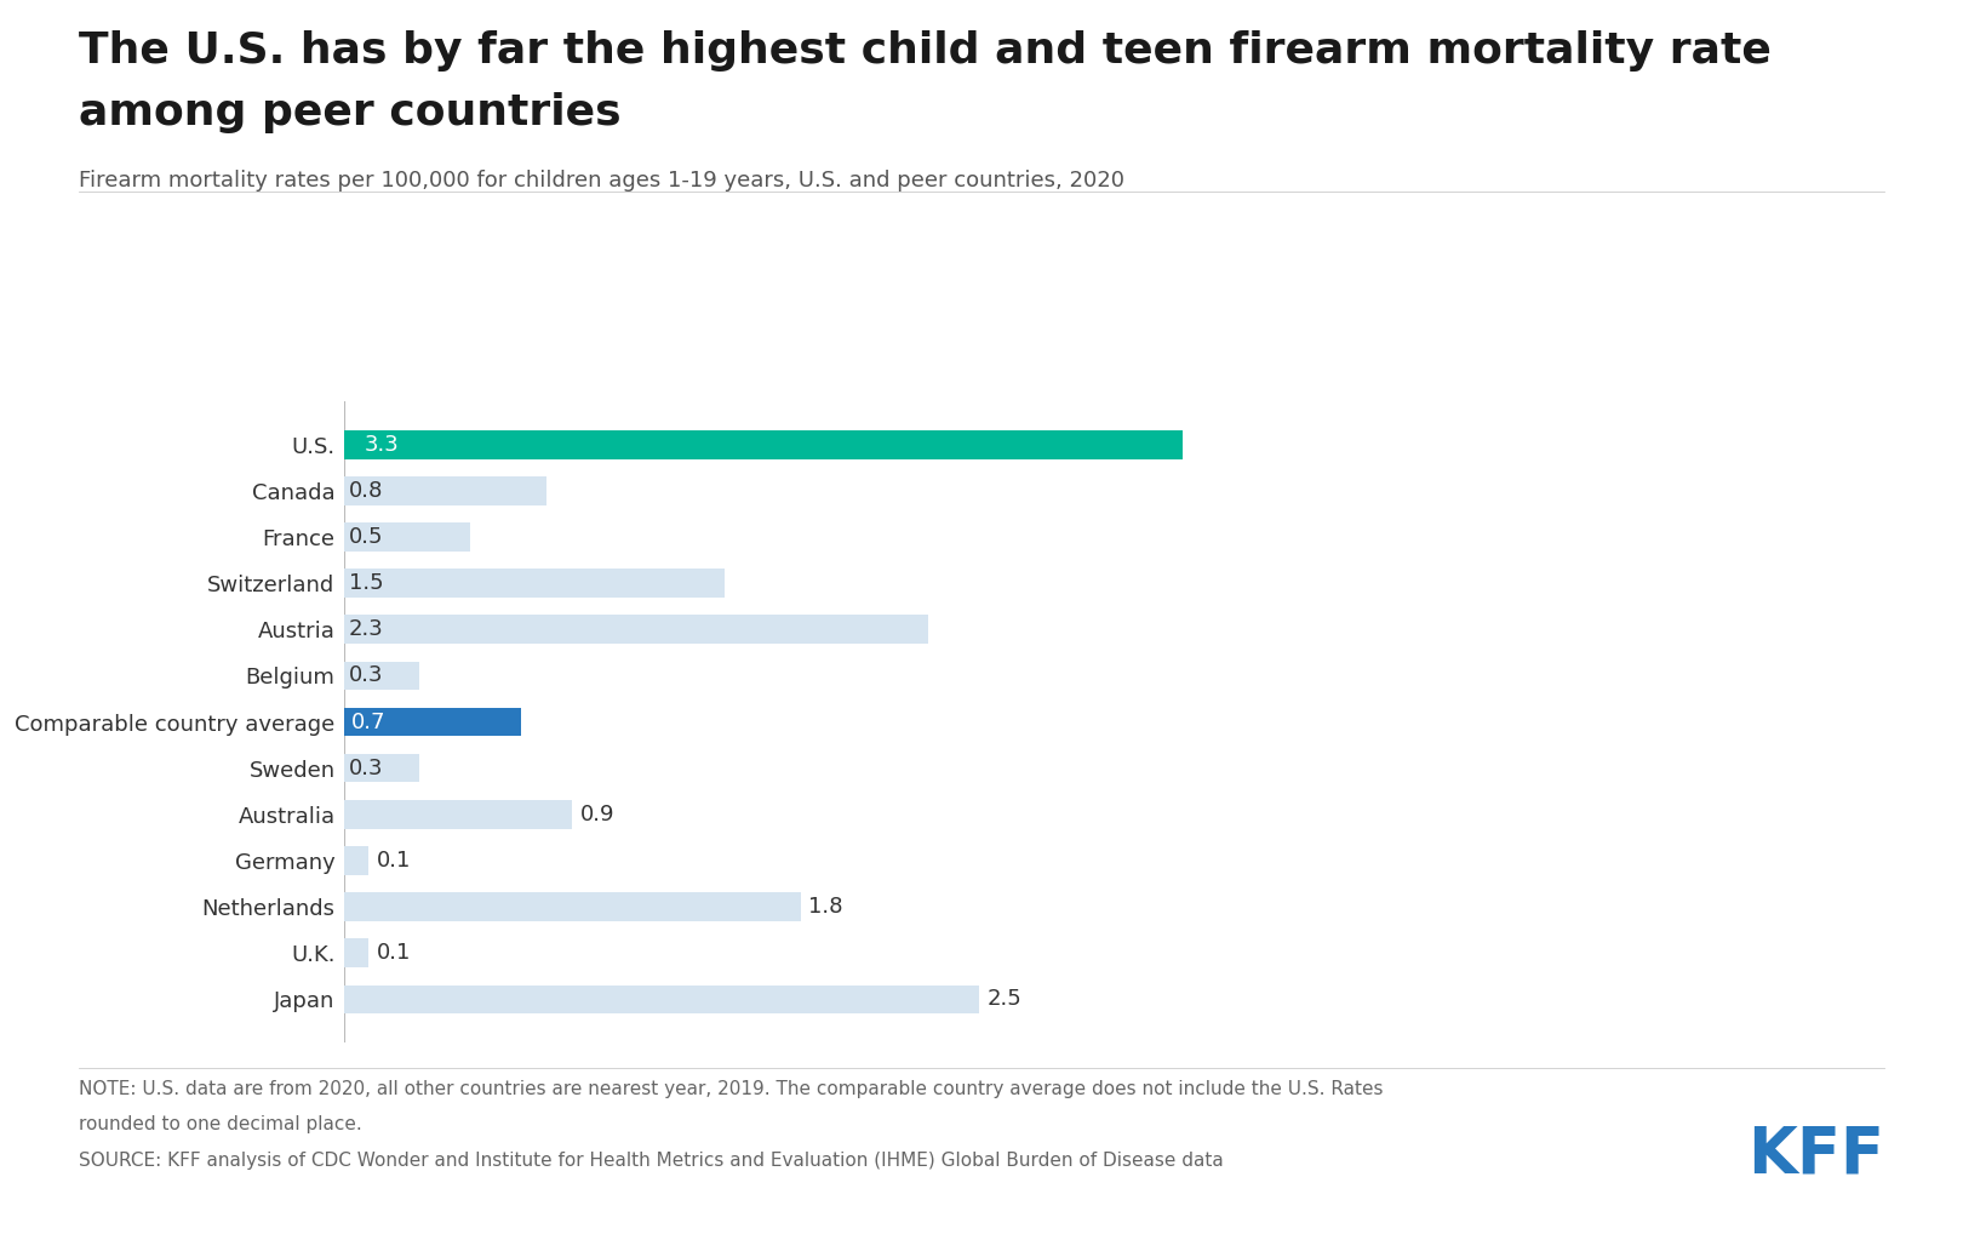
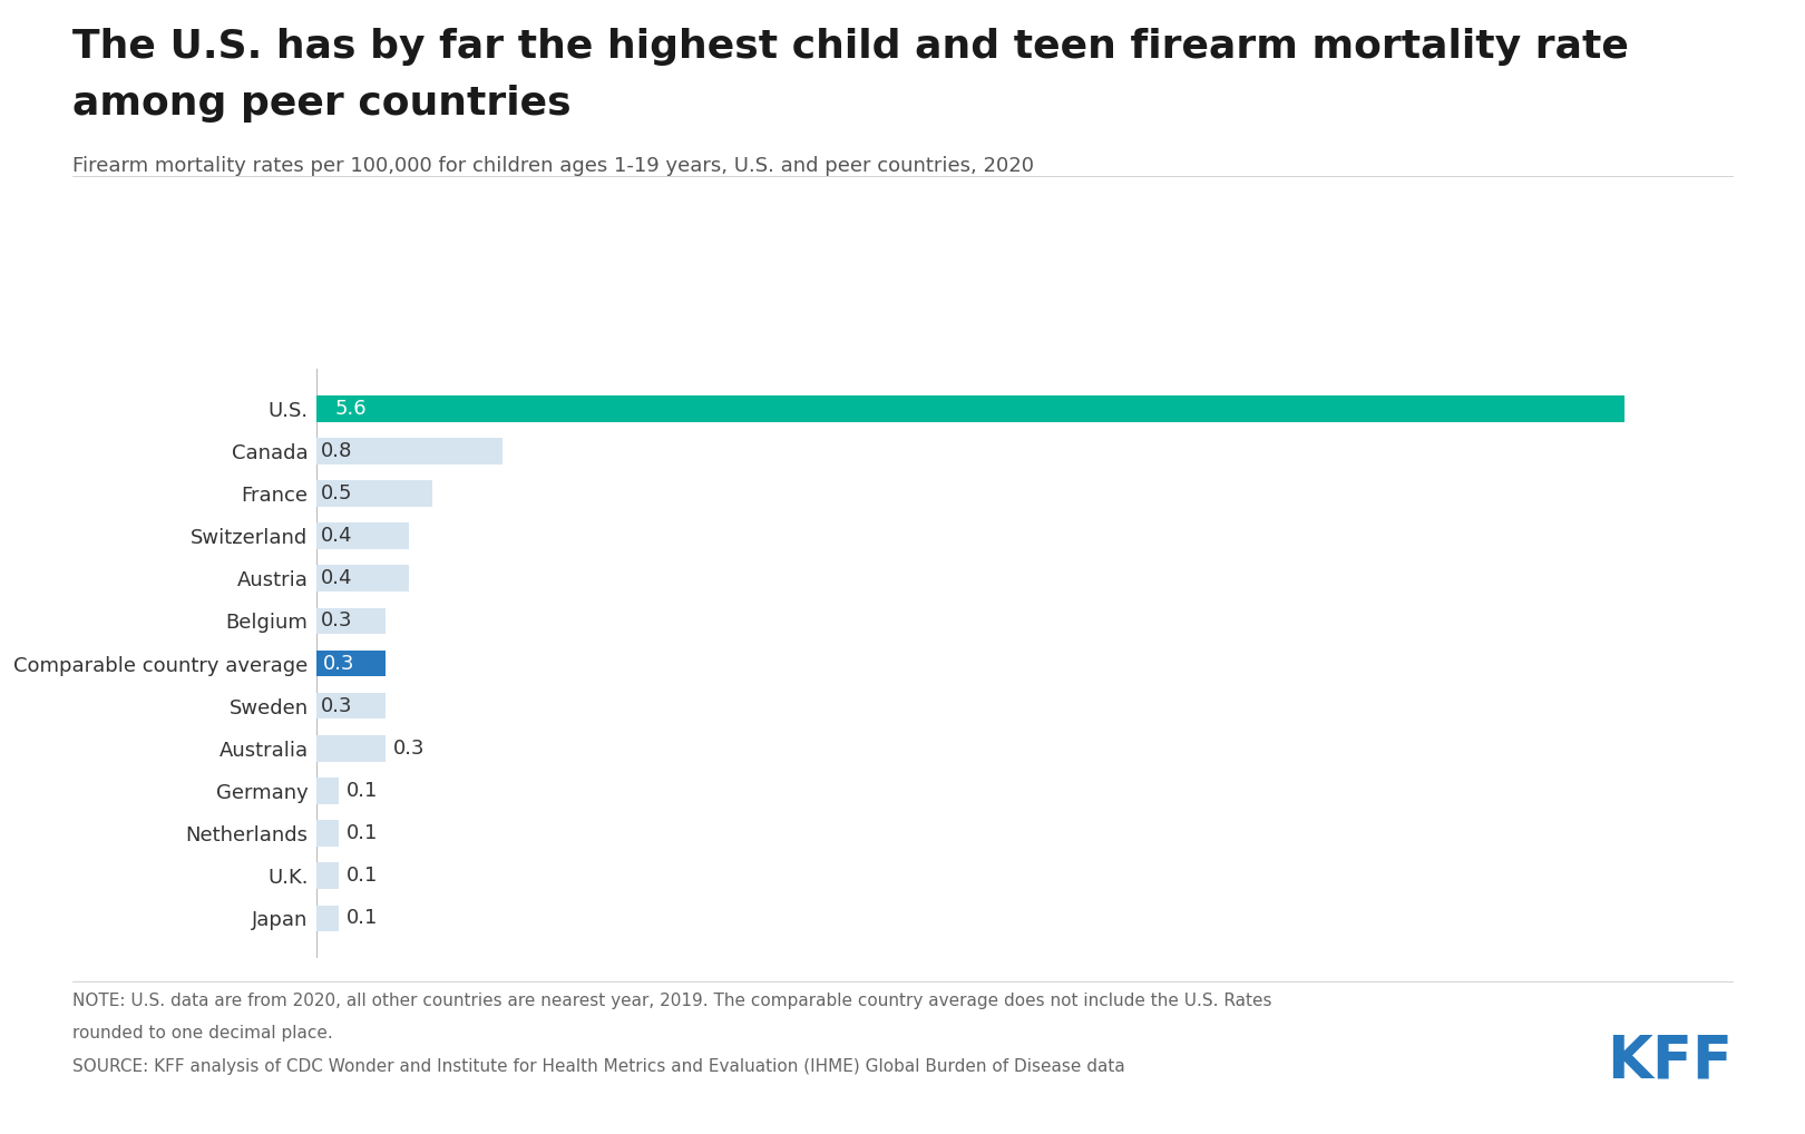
U.S.: 3.3 -> 5.6
Switzerland: 1.5 -> 0.4
Austria: 2.3 -> 0.4
Comparable country average: 0.7 -> 0.3
Australia: 0.9 -> 0.3
Netherlands: 1.8 -> 0.1
Japan: 2.5 -> 0.1
